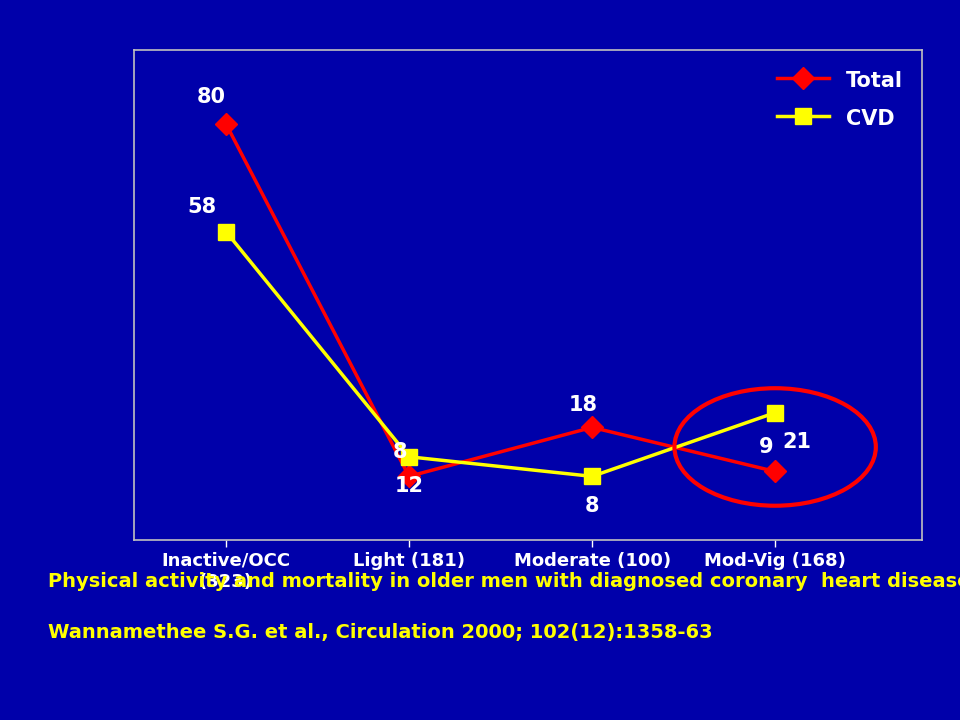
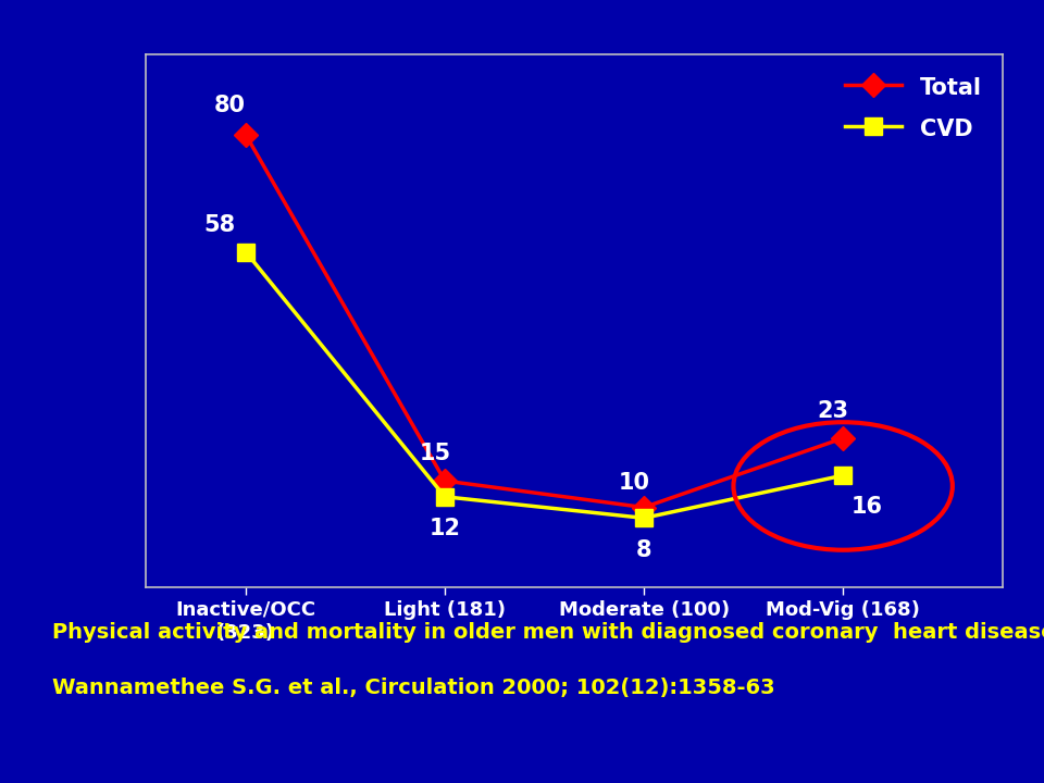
Total/Light (181): 8 -> 15
Total/Moderate (100): 18 -> 10
Total/Mod-Vig (168): 9 -> 23
CVD/Mod-Vig (168): 21 -> 16
